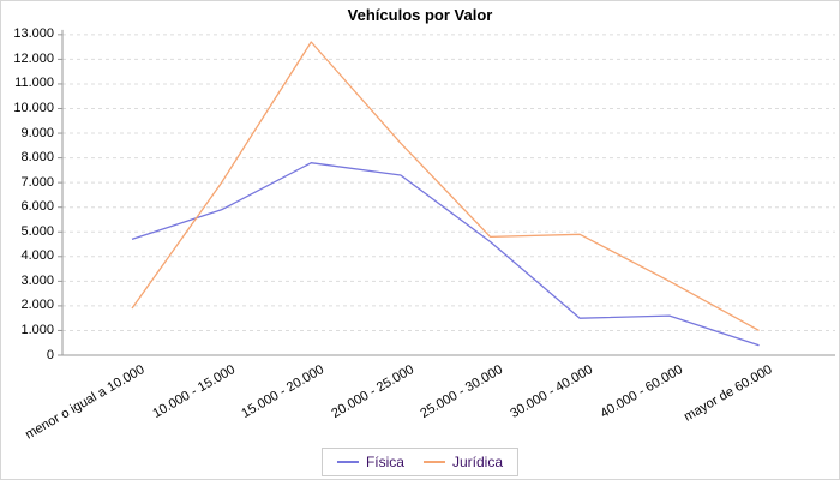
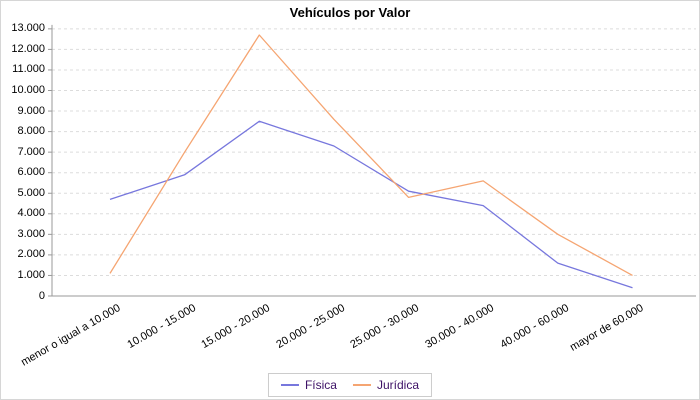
Jurídica/menor o igual a 10.000: 1900 -> 1100
Física/15.000 - 20.000: 7800 -> 8500
Física/25.000 - 30.000: 4600 -> 5100
Física/30.000 - 40.000: 1500 -> 4400
Jurídica/30.000 - 40.000: 4900 -> 5600
